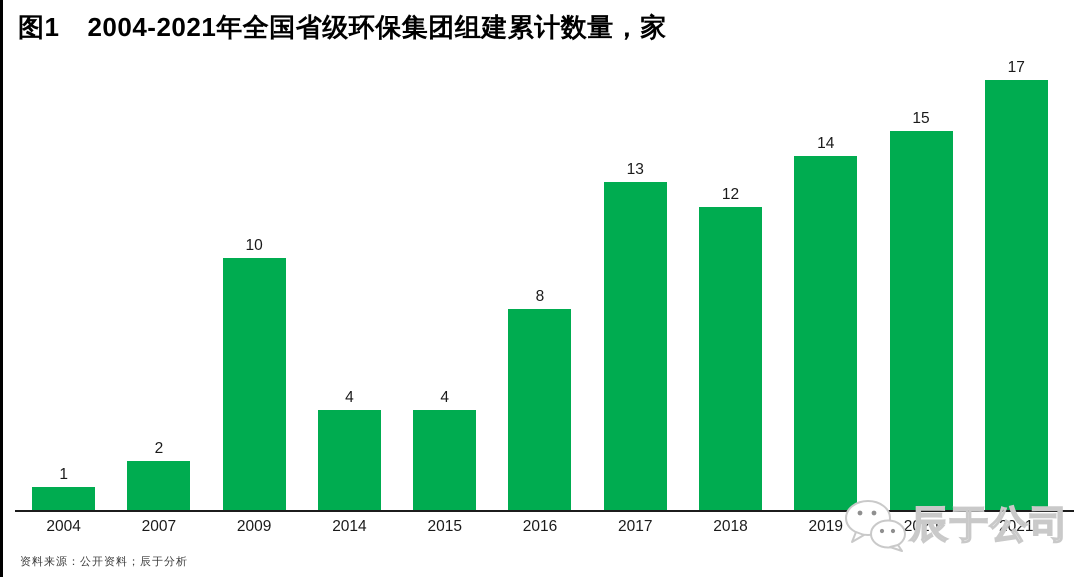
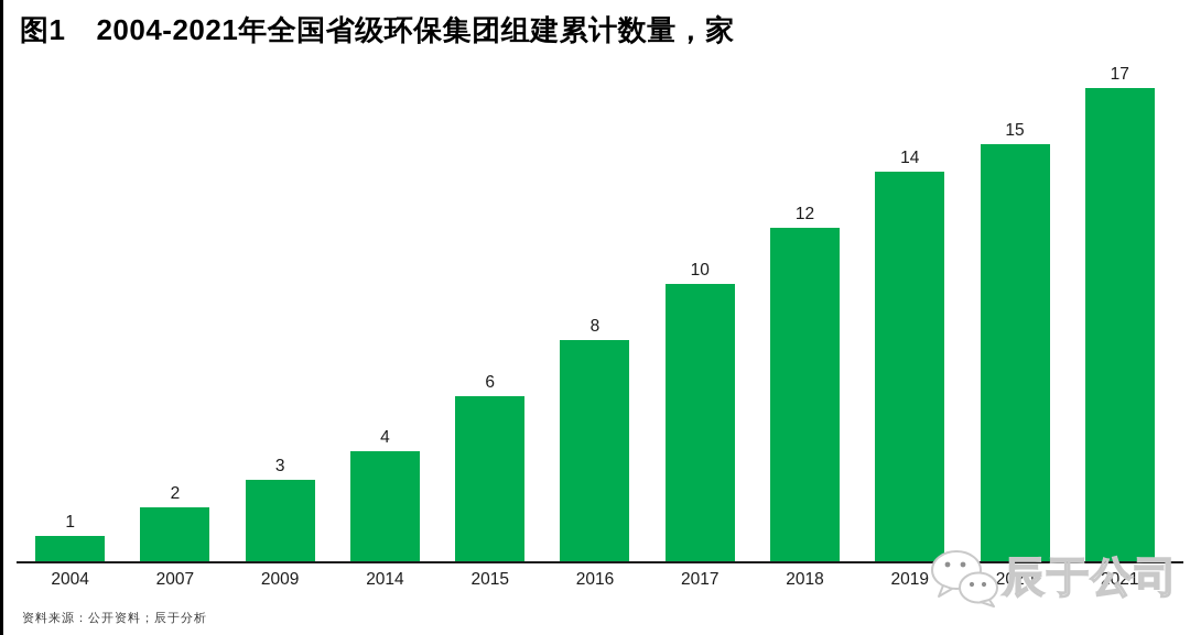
2009: 10 -> 3
2015: 4 -> 6
2017: 13 -> 10
